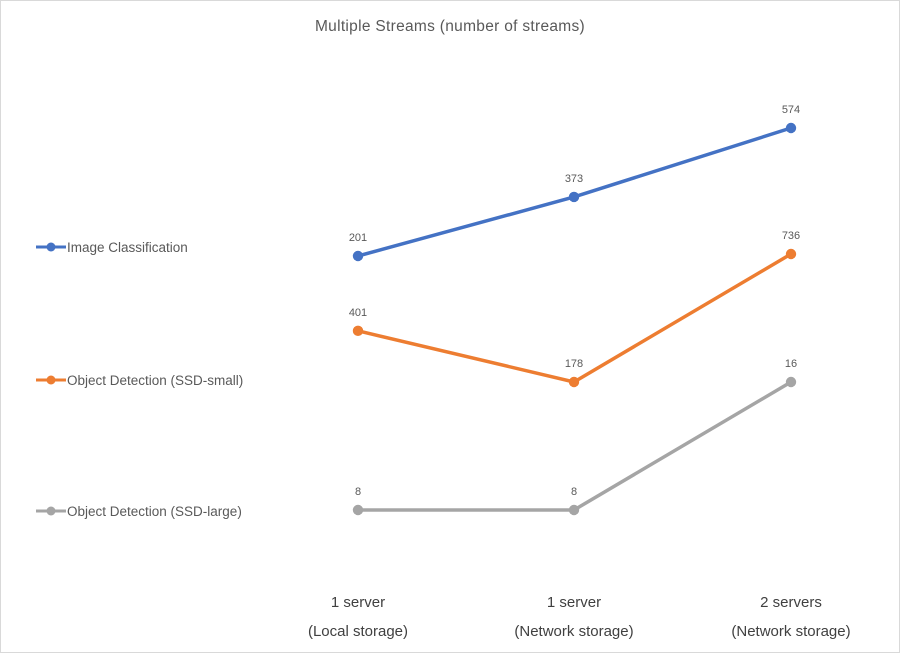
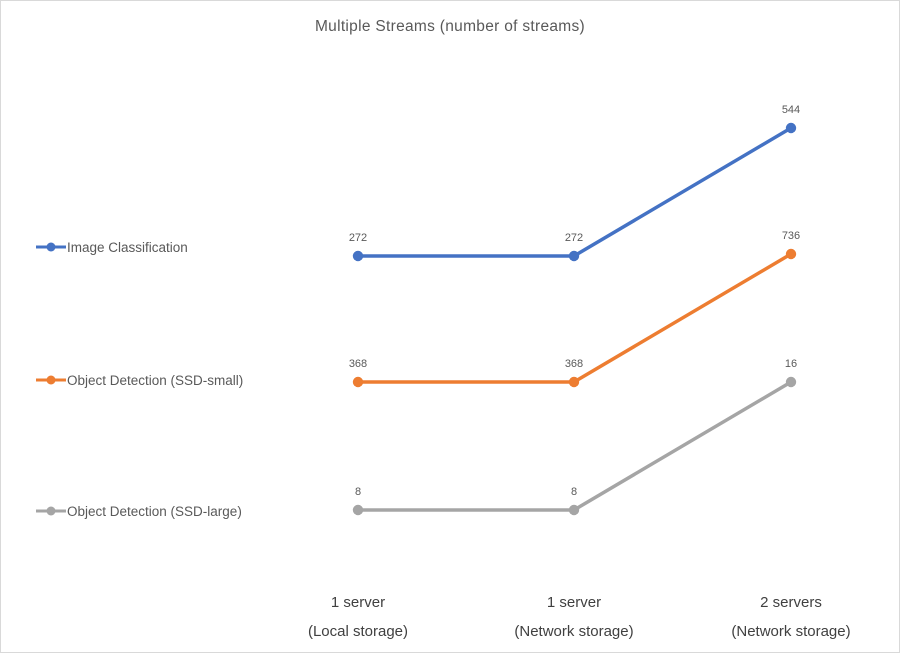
Image Classification/1 server (Local storage): 201 -> 272
Object Detection (SSD-small)/1 server (Local storage): 401 -> 368
Image Classification/1 server (Network storage): 373 -> 272
Object Detection (SSD-small)/1 server (Network storage): 178 -> 368
Image Classification/2 servers (Network storage): 574 -> 544
